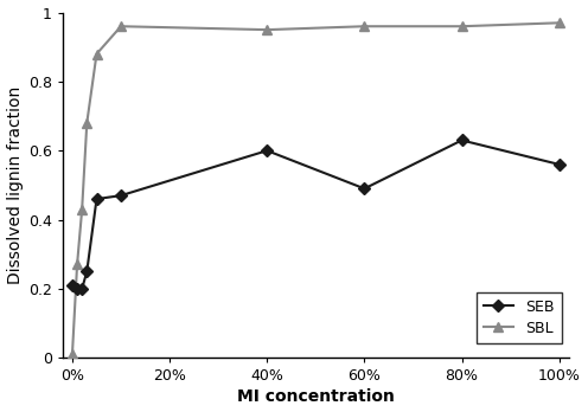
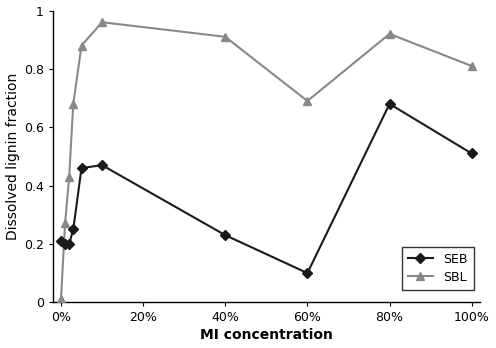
SEB/40%: 0.60 -> 0.23
SBL/40%: 0.95 -> 0.91
SEB/60%: 0.49 -> 0.10
SBL/60%: 0.96 -> 0.69
SEB/80%: 0.63 -> 0.68
SBL/80%: 0.96 -> 0.92
SEB/100%: 0.56 -> 0.51
SBL/100%: 0.97 -> 0.81
